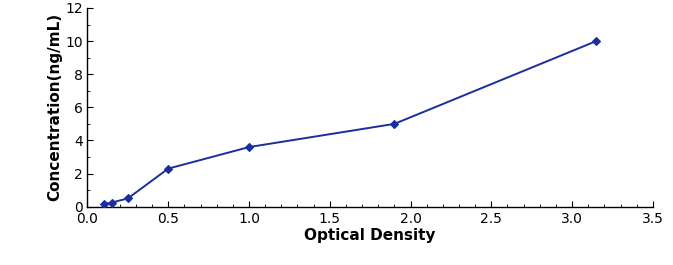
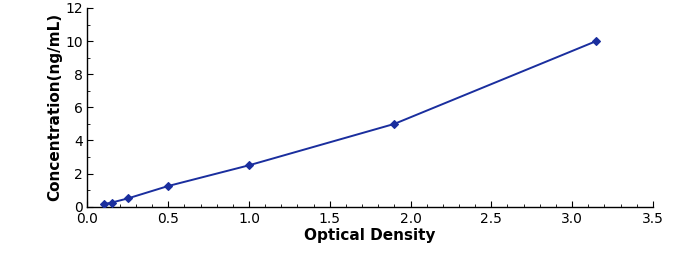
0.5: 2.3 -> 1.2
1.0: 3.6 -> 2.5
